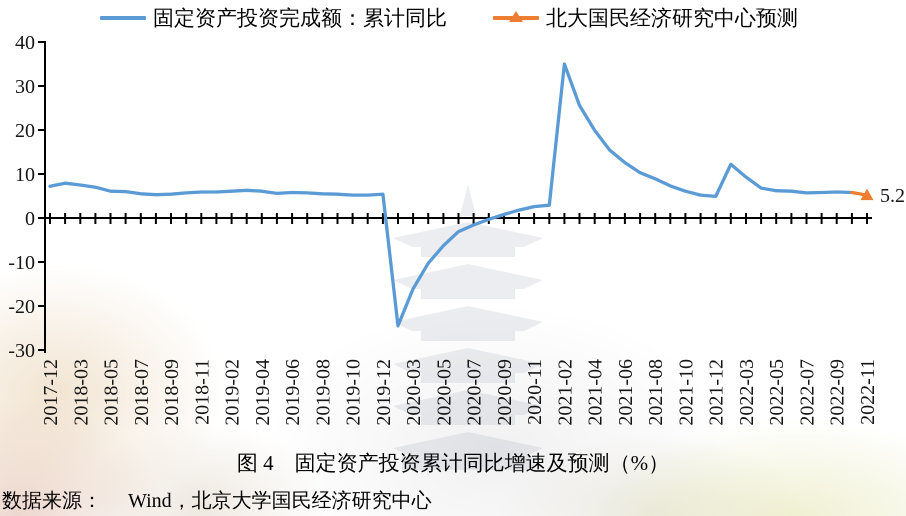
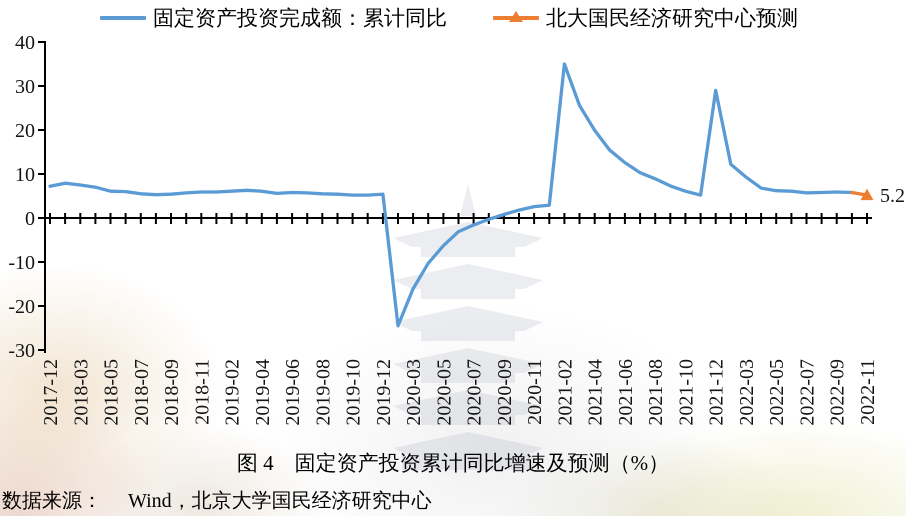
固定资产投资完成额：累计同比/2021-12: 5 -> 29
